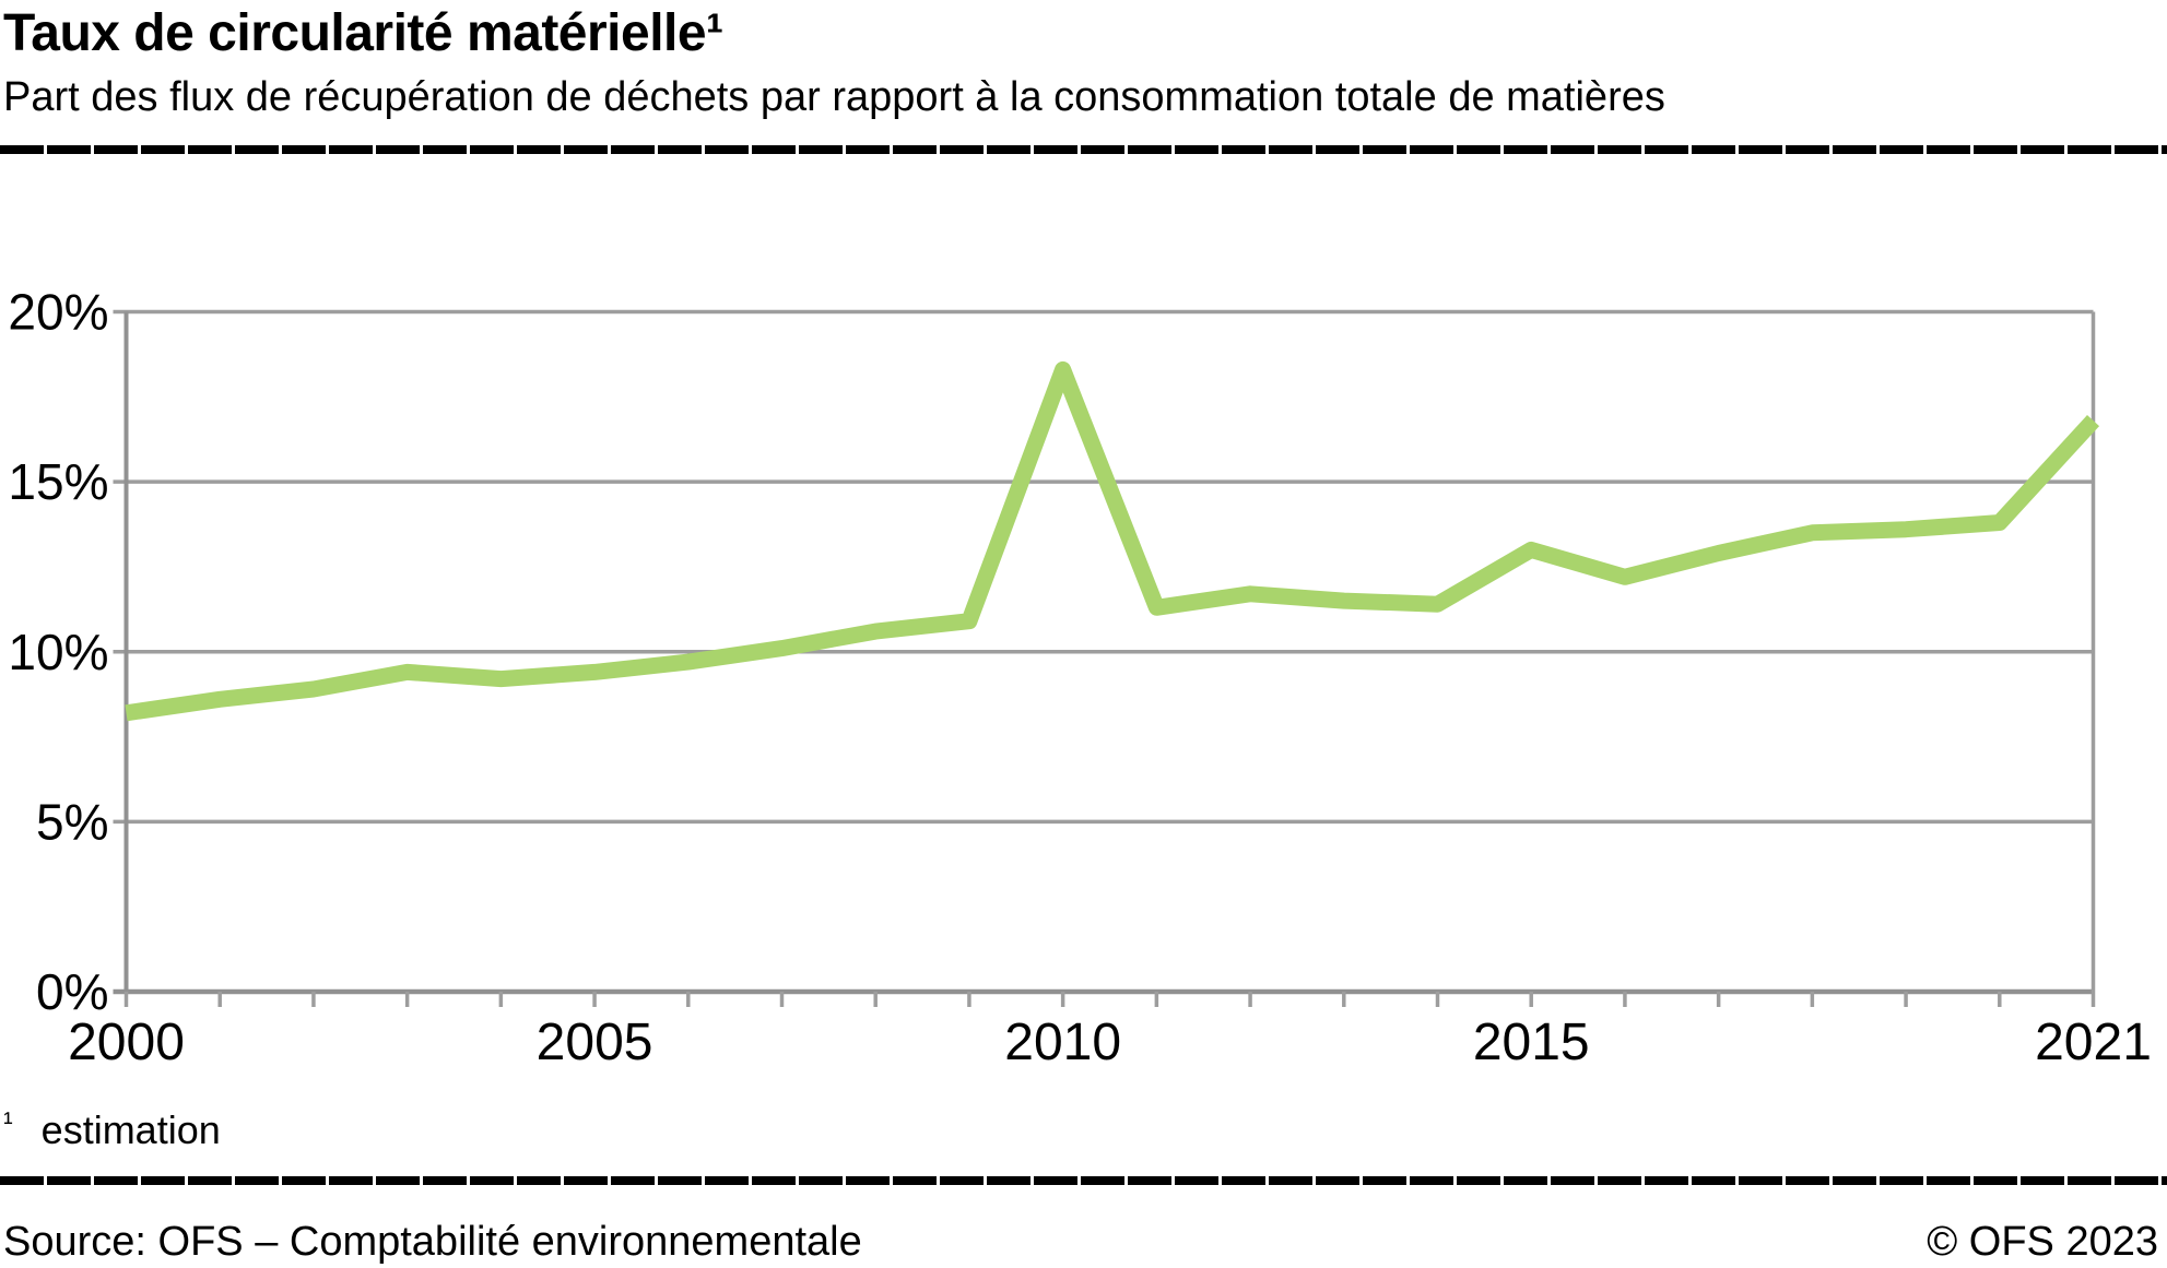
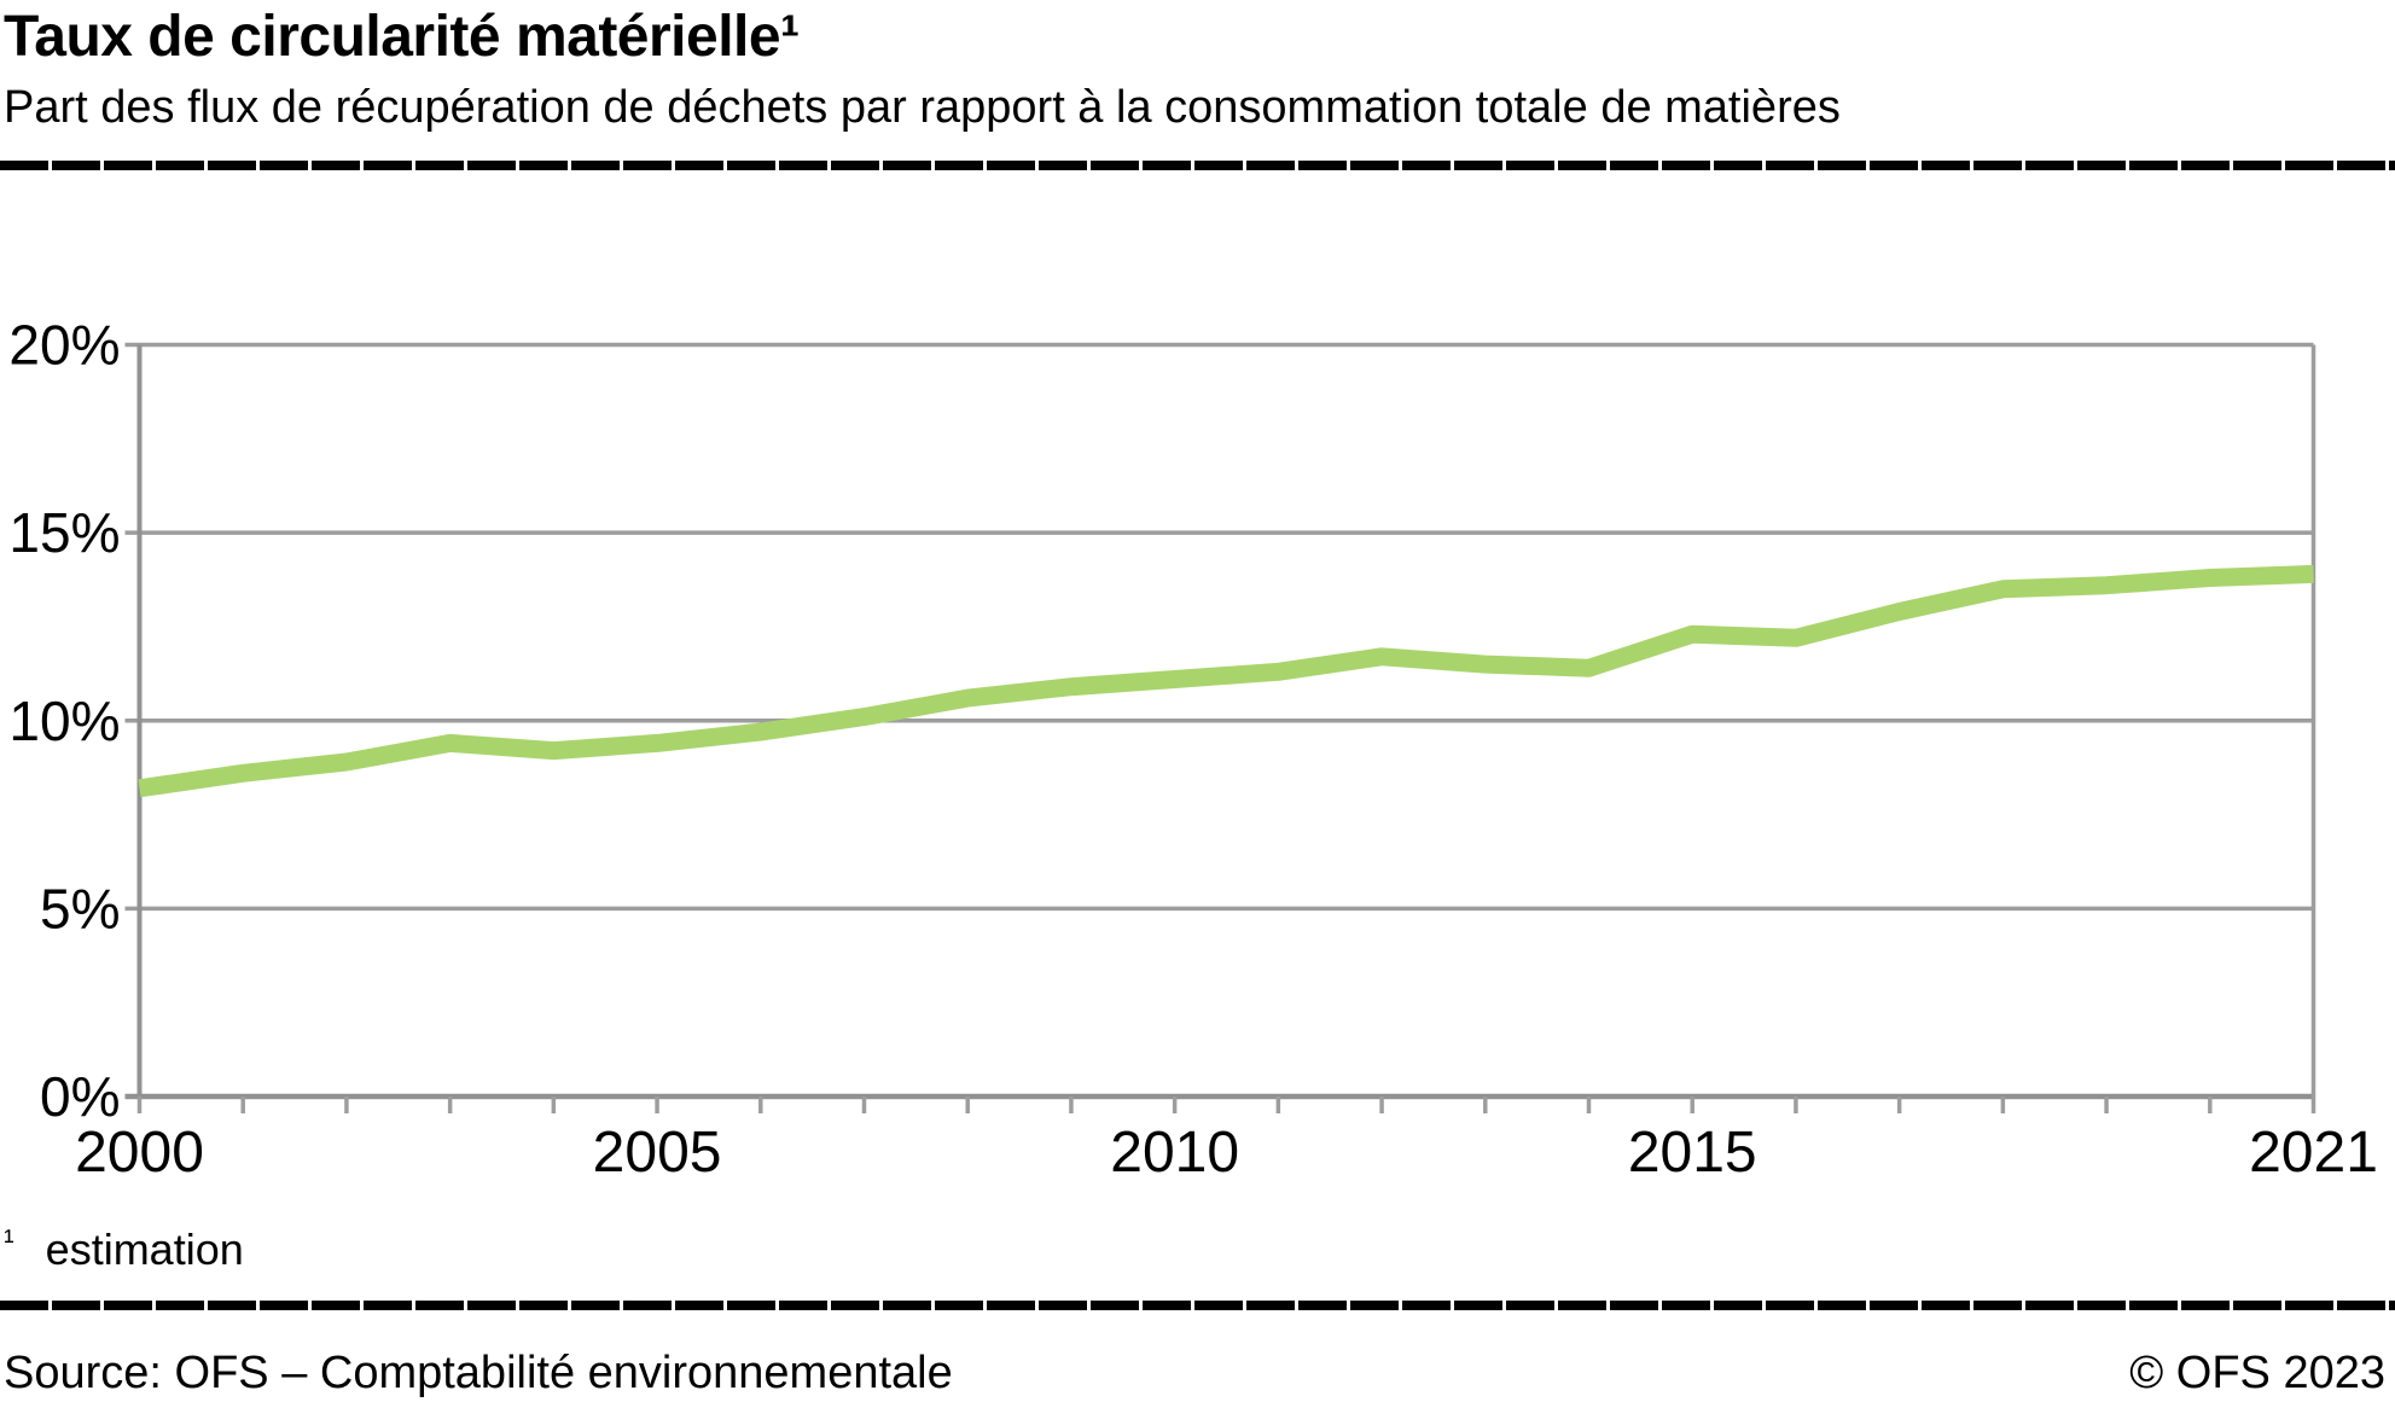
2010: 18.3% -> 11.1%
2015: 13.0% -> 12.3%
2021: 16.8% -> 13.9%
